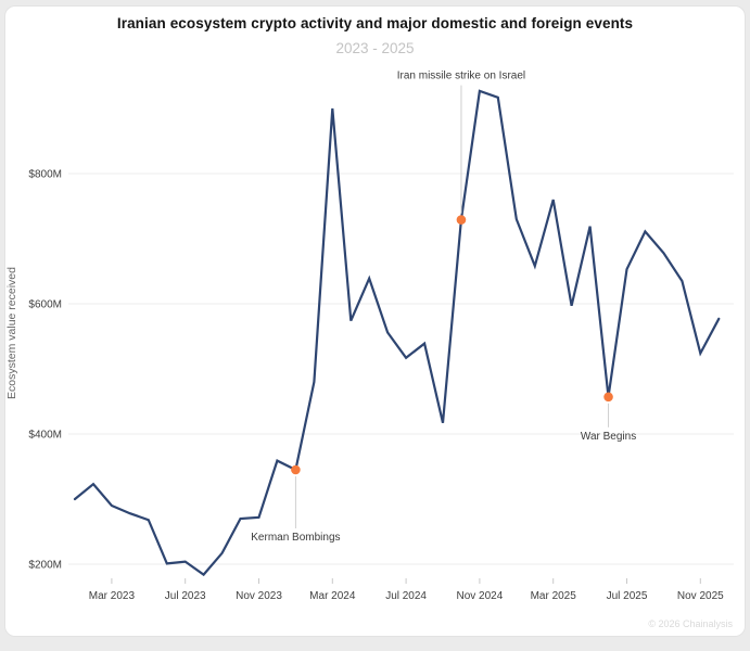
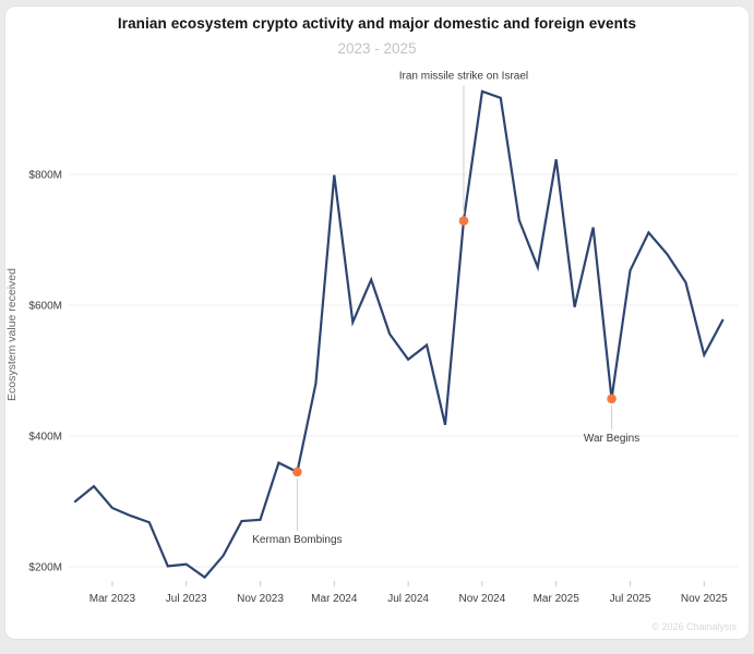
Mar 2024: $900M -> $800M
Mar 2025: $760M -> $820M
